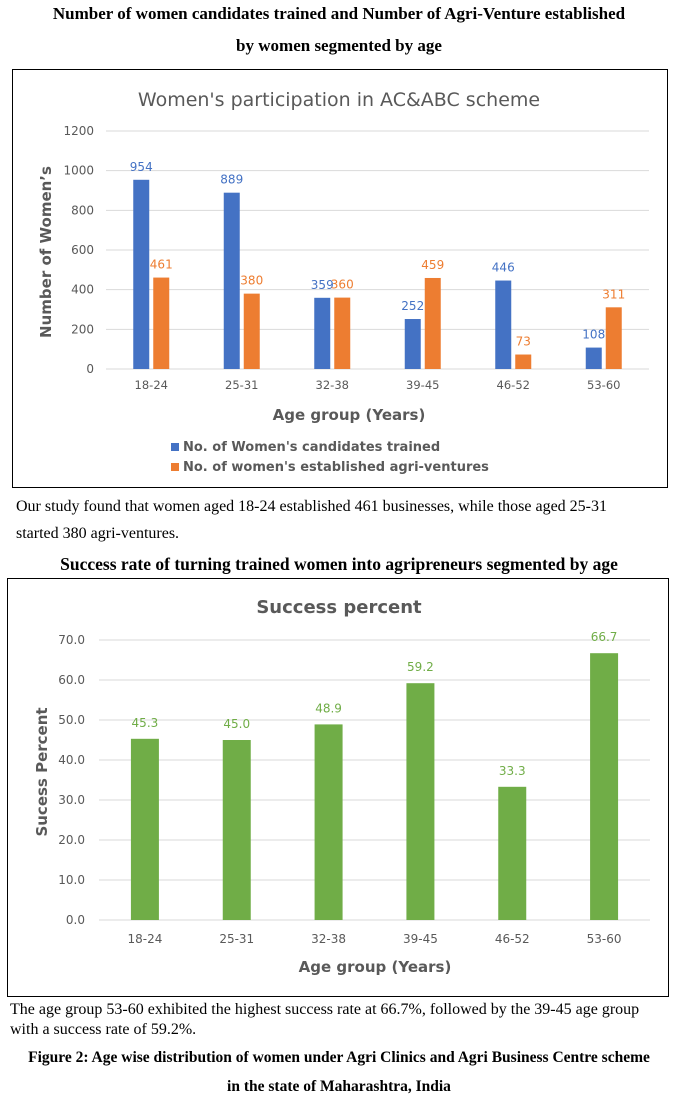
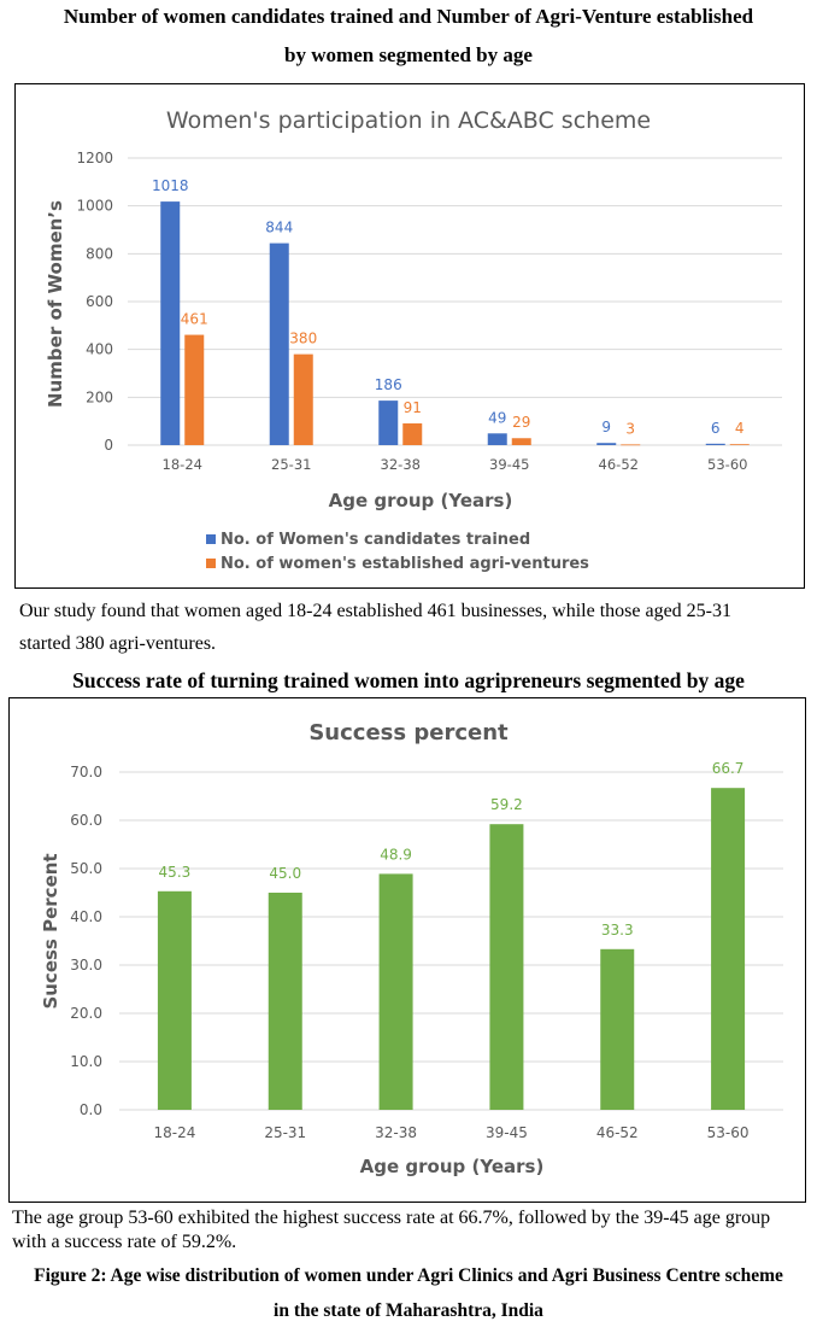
Women's participation in AC&ABC scheme/No. of Women's candidates trained/18-24: 954 -> 1018
Women's participation in AC&ABC scheme/No. of Women's candidates trained/25-31: 889 -> 844
Women's participation in AC&ABC scheme/No. of Women's candidates trained/32-38: 359 -> 186
Women's participation in AC&ABC scheme/No. of women's established agri-ventures/32-38: 360 -> 91
Women's participation in AC&ABC scheme/No. of Women's candidates trained/39-45: 252 -> 49
Women's participation in AC&ABC scheme/No. of women's established agri-ventures/39-45: 459 -> 29
Women's participation in AC&ABC scheme/No. of Women's candidates trained/46-52: 446 -> 9
Women's participation in AC&ABC scheme/No. of women's established agri-ventures/46-52: 73 -> 3
Women's participation in AC&ABC scheme/No. of Women's candidates trained/53-60: 108 -> 6
Women's participation in AC&ABC scheme/No. of women's established agri-ventures/53-60: 311 -> 4
